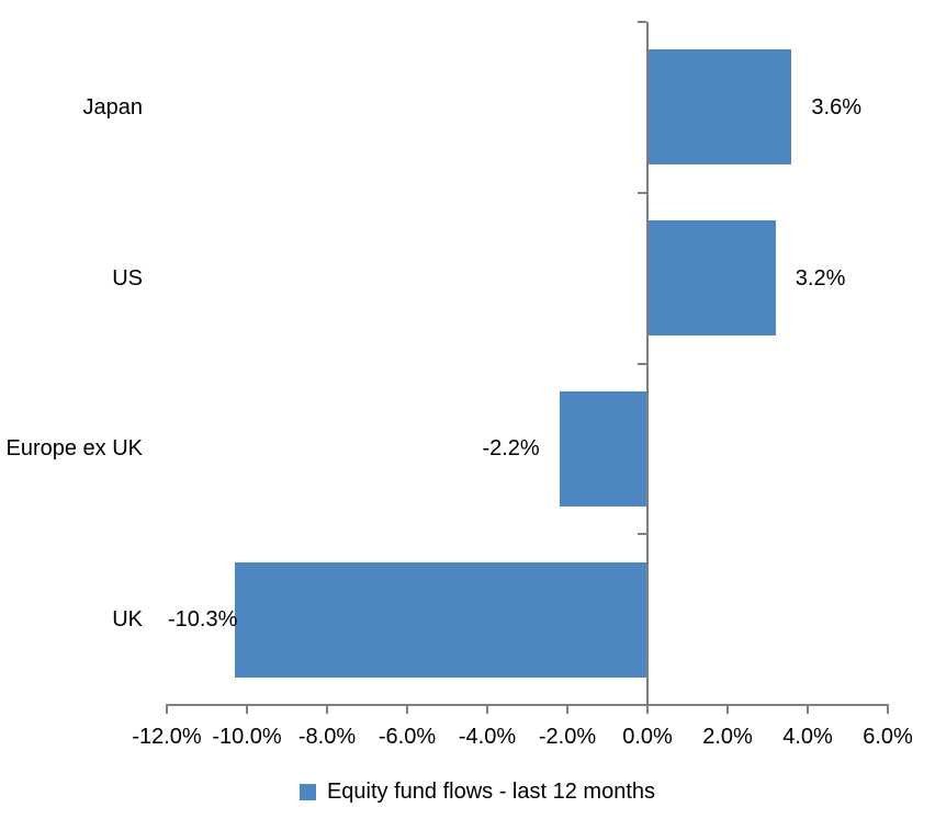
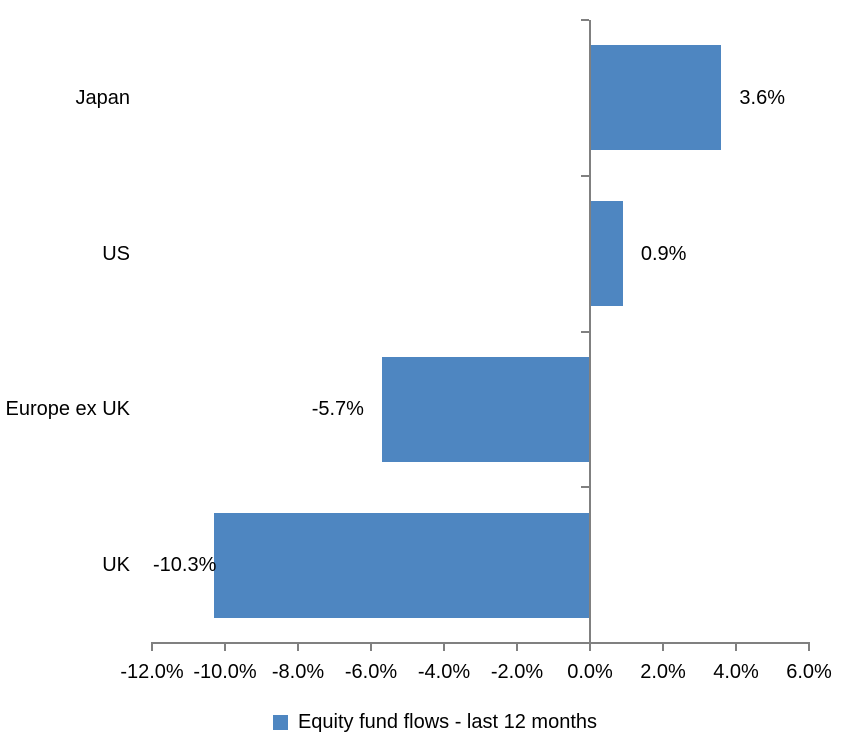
US: 3.2% -> 0.9%
Europe ex UK: -2.2% -> -5.7%
